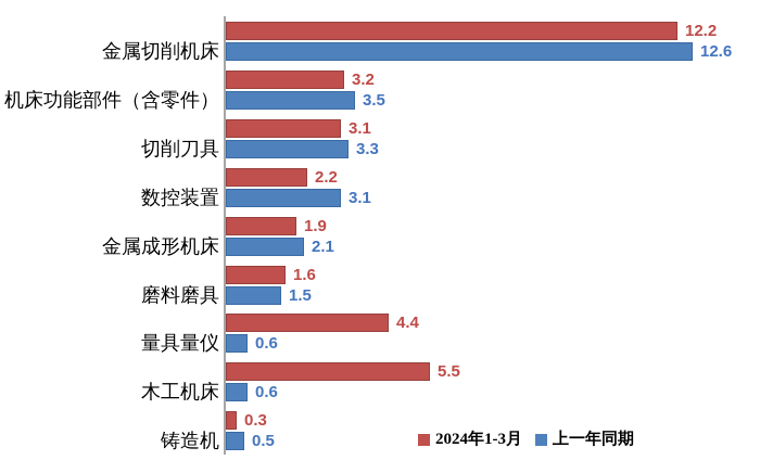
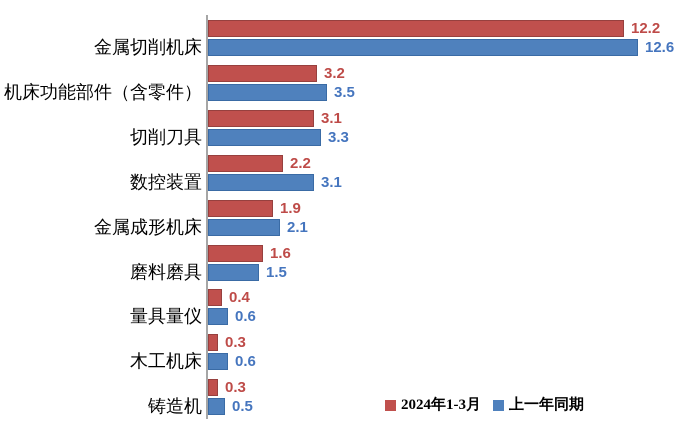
2024年1-3月/量具量仪: 4.4 -> 0.4
2024年1-3月/木工机床: 5.5 -> 0.3
